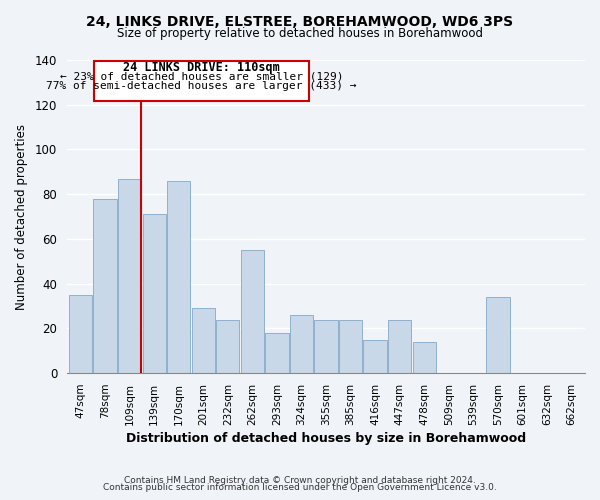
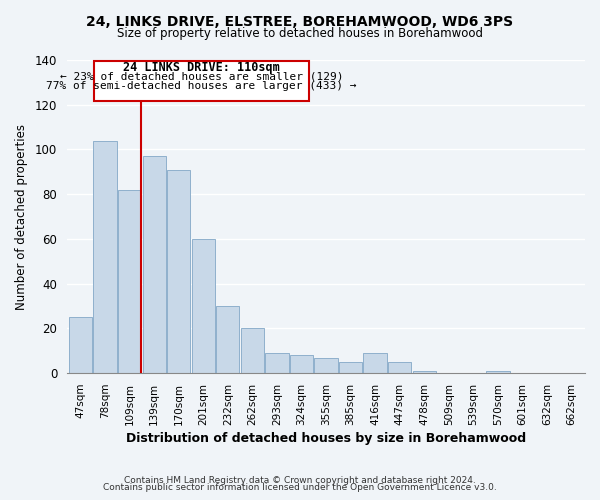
47sqm: 35 -> 25
78sqm: 78 -> 104
109sqm: 87 -> 82
139sqm: 71 -> 97
170sqm: 86 -> 91
201sqm: 29 -> 60
232sqm: 24 -> 30
262sqm: 55 -> 20
293sqm: 18 -> 9
324sqm: 26 -> 8
355sqm: 24 -> 7
385sqm: 24 -> 5
416sqm: 15 -> 9
447sqm: 24 -> 5
478sqm: 14 -> 1
570sqm: 34 -> 1
